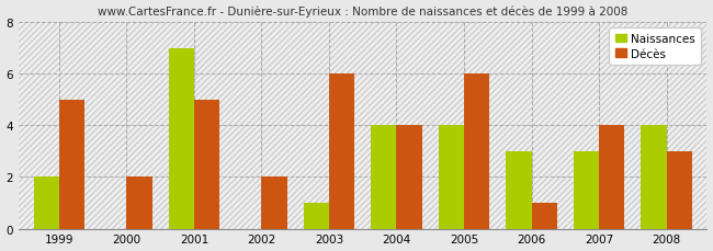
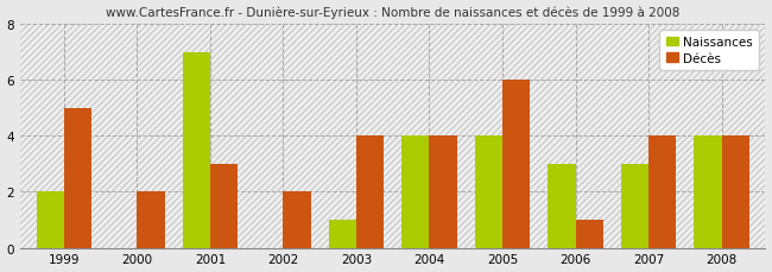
Décès/2001: 5 -> 3
Décès/2003: 6 -> 4
Décès/2008: 3 -> 4
